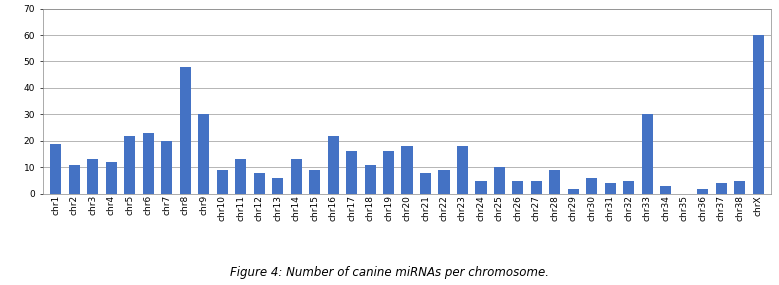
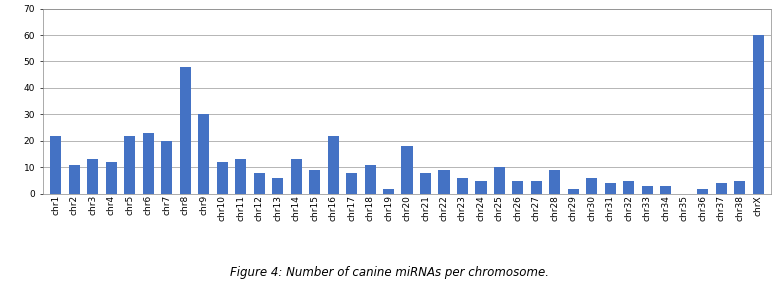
chr1: 19 -> 22
chr10: 9 -> 12
chr17: 16 -> 8
chr19: 16 -> 2
chr23: 18 -> 6
chr33: 30 -> 3
